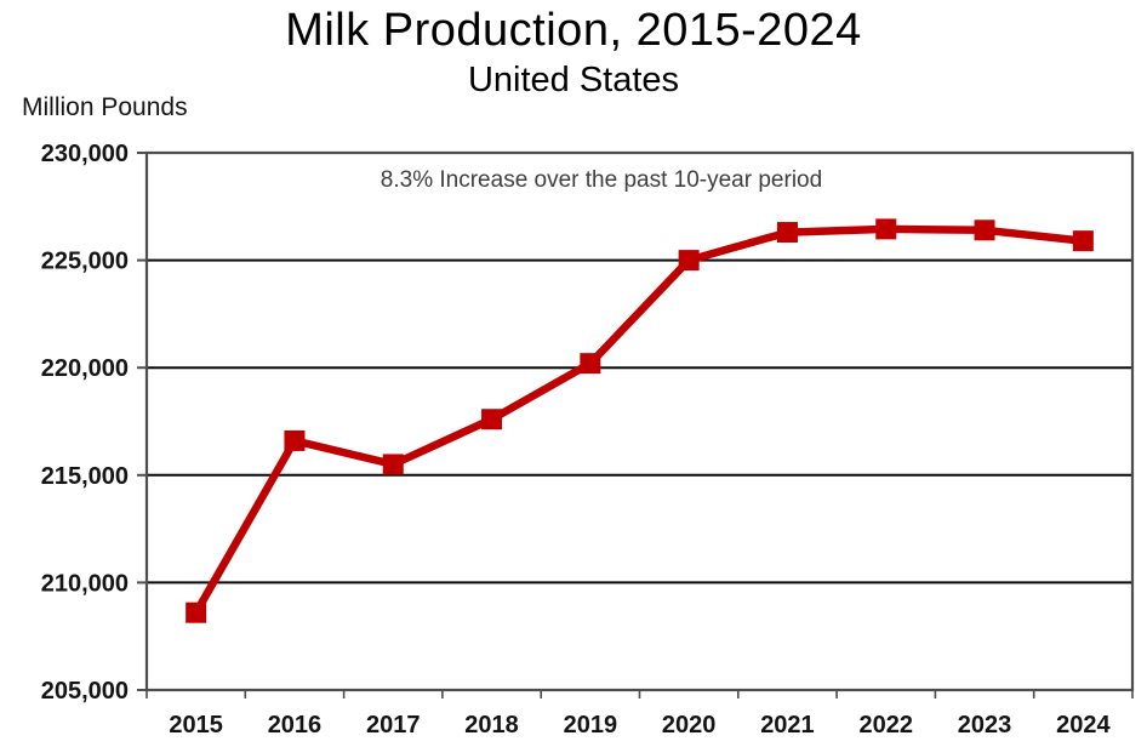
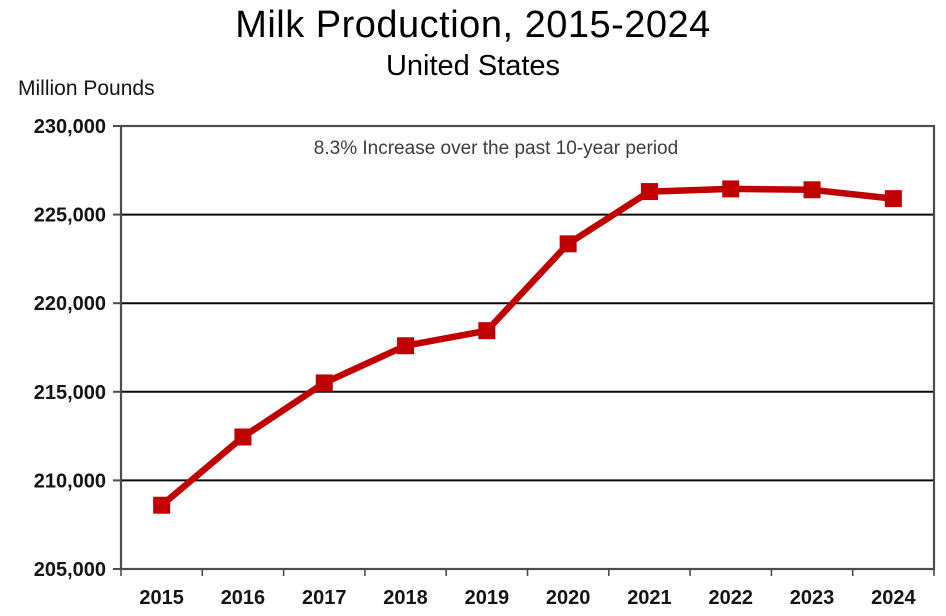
2016: 216600 -> 212400
2019: 220200 -> 218400
2020: 225000 -> 223400
